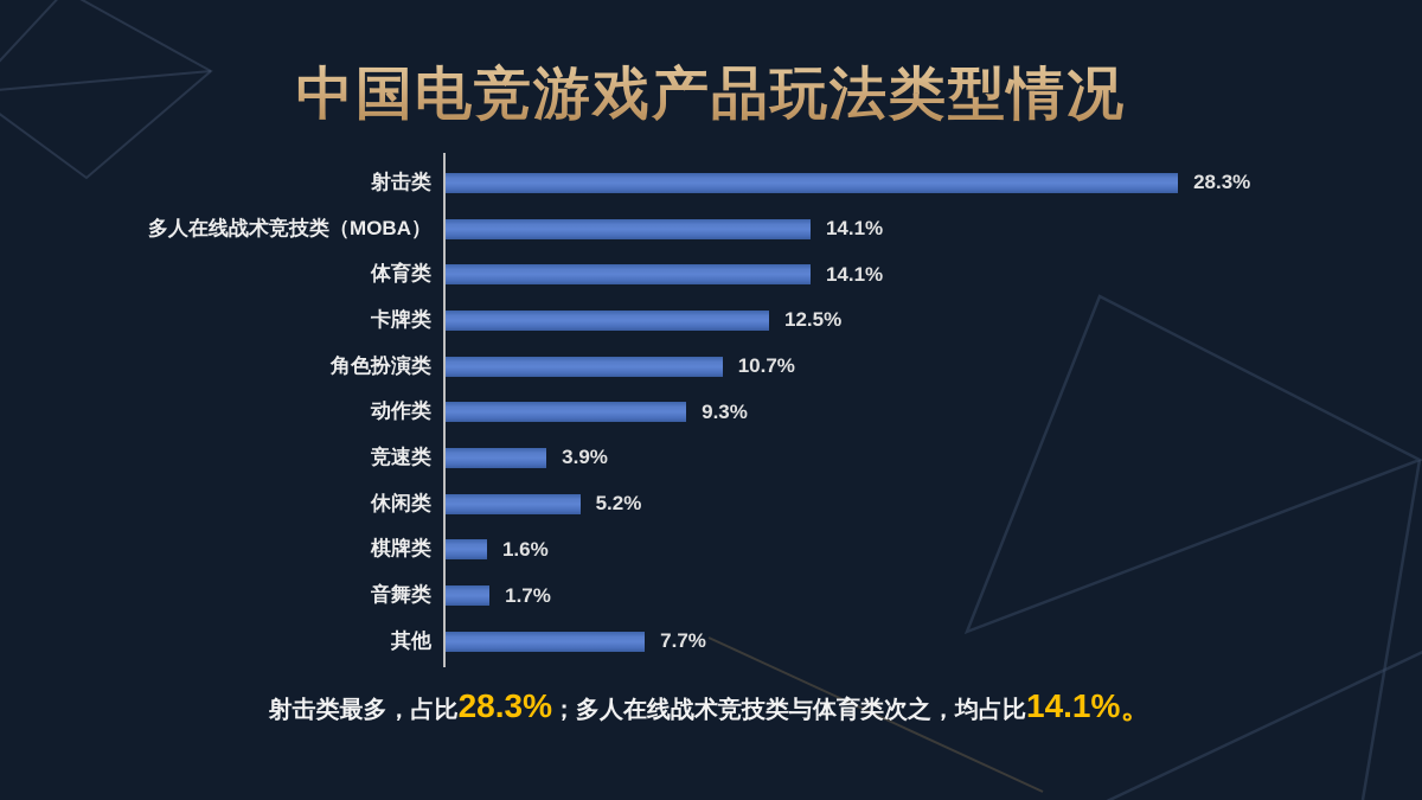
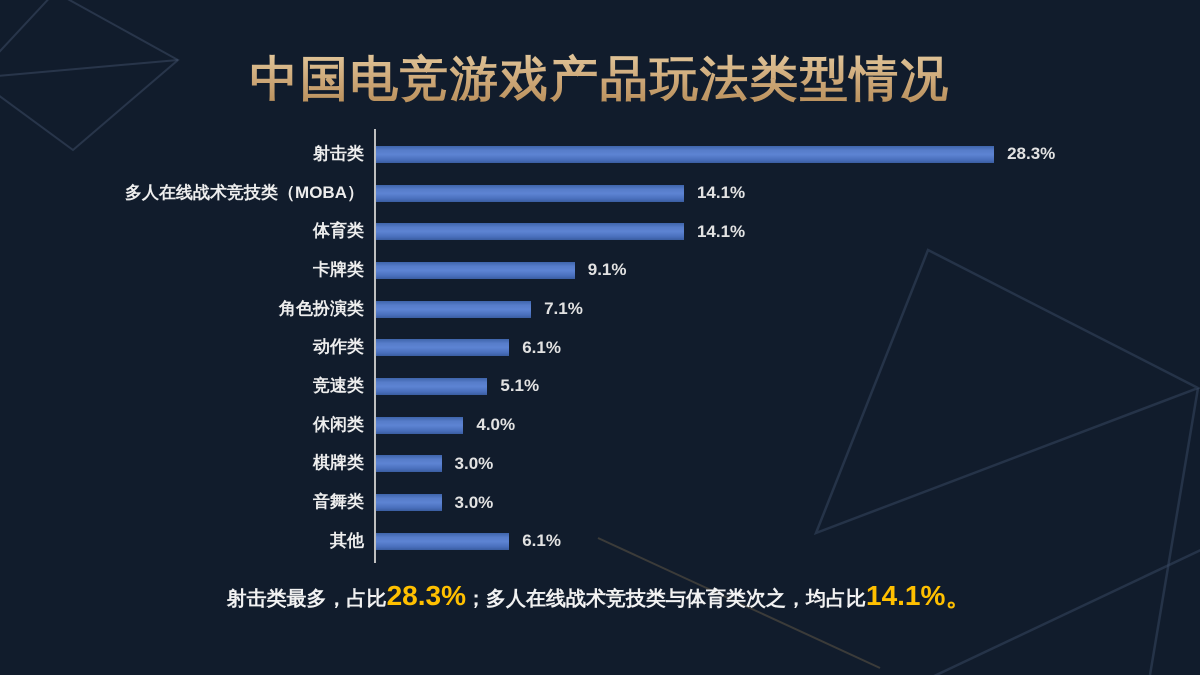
卡牌类: 12.5% -> 9.1%
角色扮演类: 10.7% -> 7.1%
动作类: 9.3% -> 6.1%
竞速类: 3.9% -> 5.1%
休闲类: 5.2% -> 4.0%
棋牌类: 1.6% -> 3.0%
音舞类: 1.7% -> 3.0%
其他: 7.7% -> 6.1%
